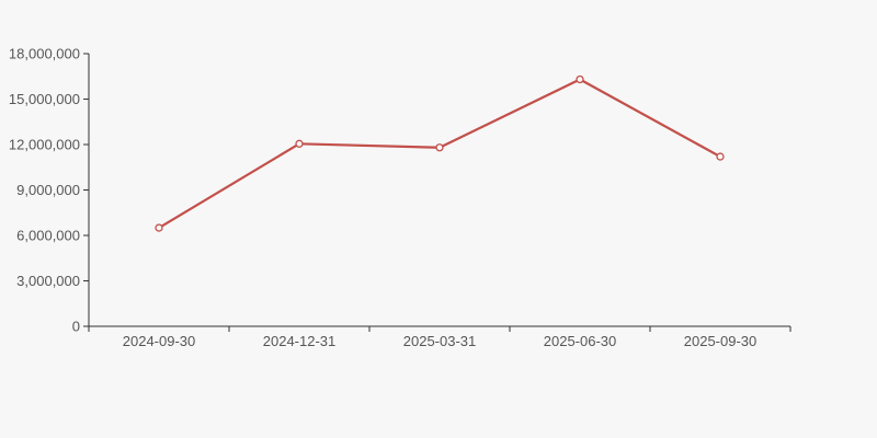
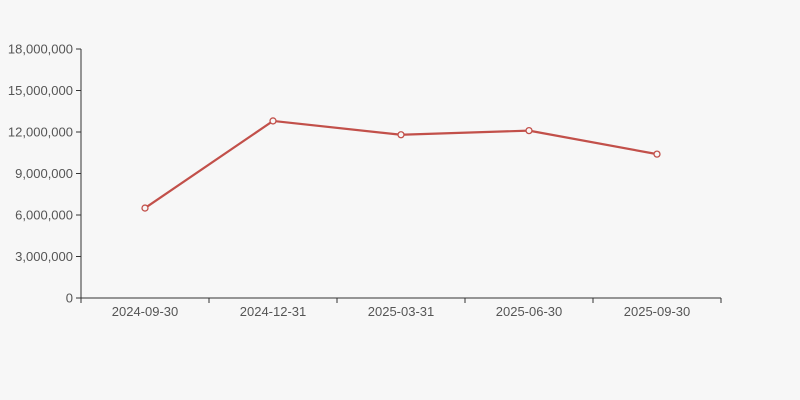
2024-12-31: 12000000 -> 12800000
2025-06-30: 16300000 -> 12100000
2025-09-30: 11200000 -> 10400000
